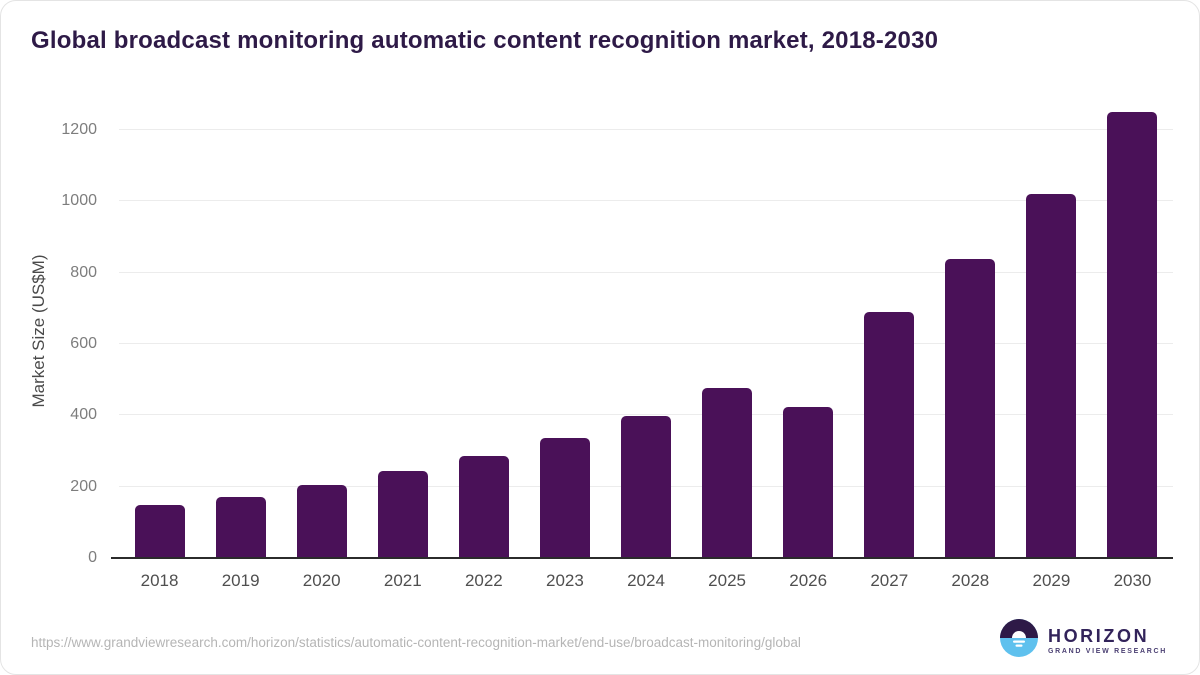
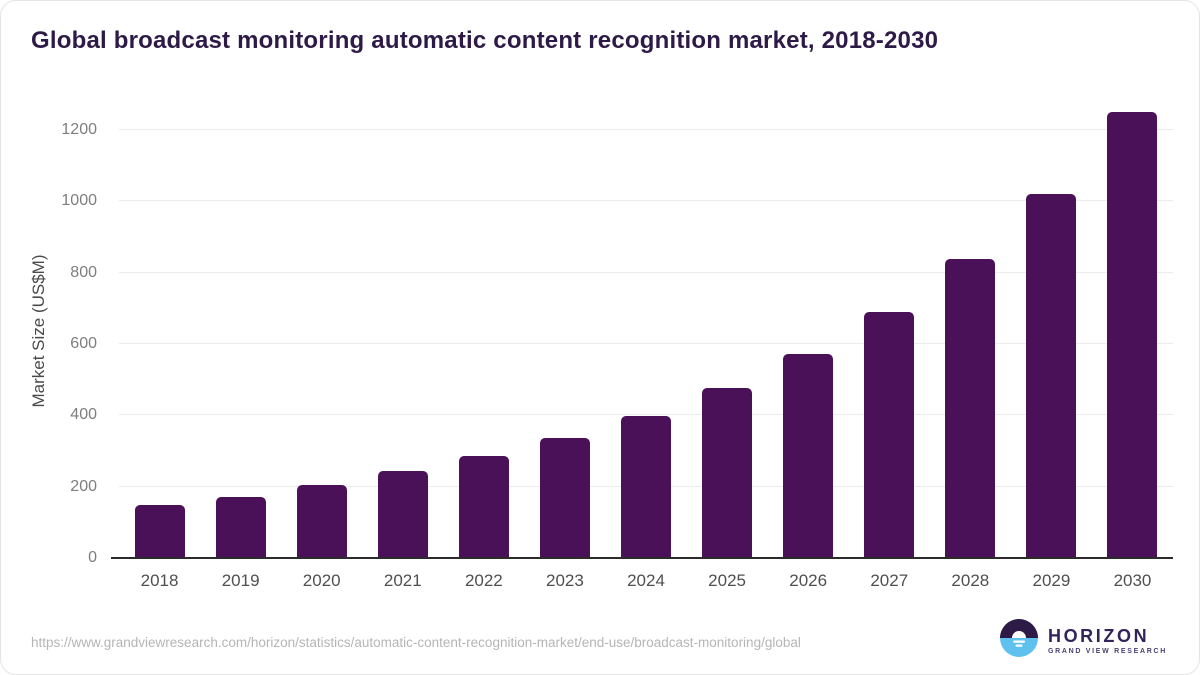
2026: 420 -> 570
